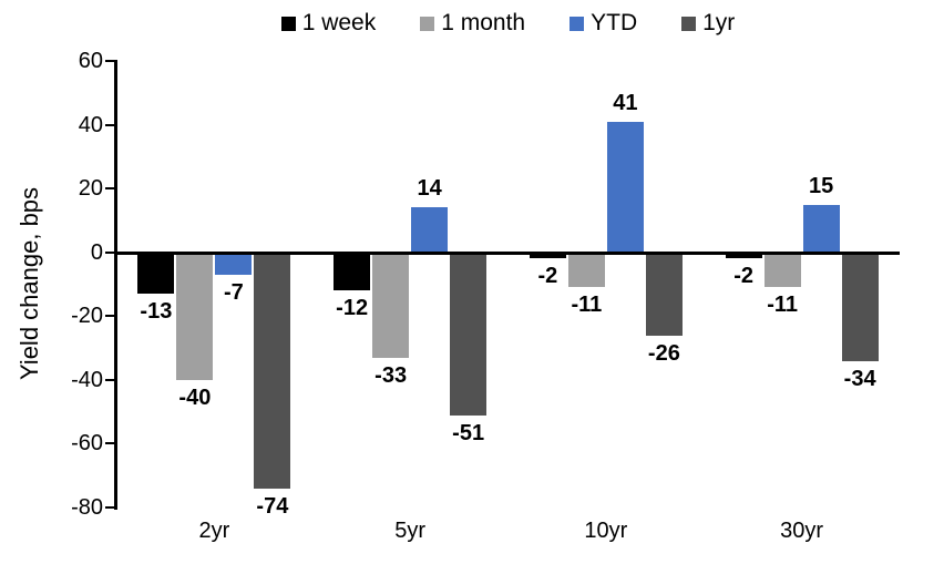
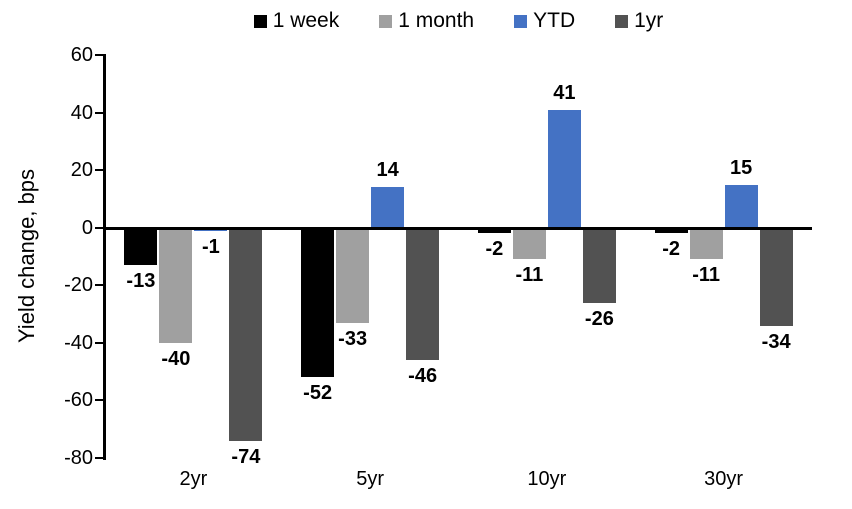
YTD/2yr: -7 -> -1
1 week/5yr: -12 -> -52
1yr/5yr: -51 -> -46
